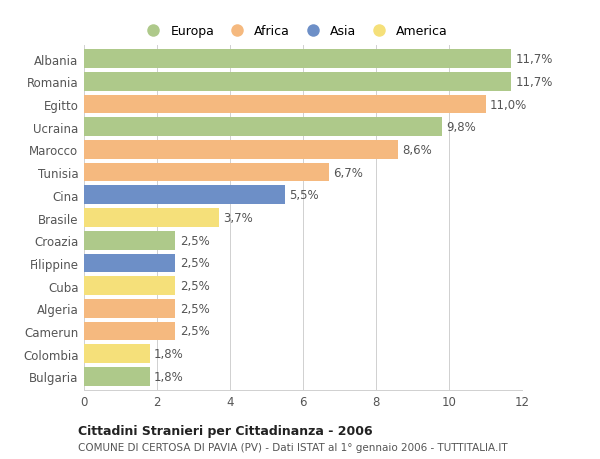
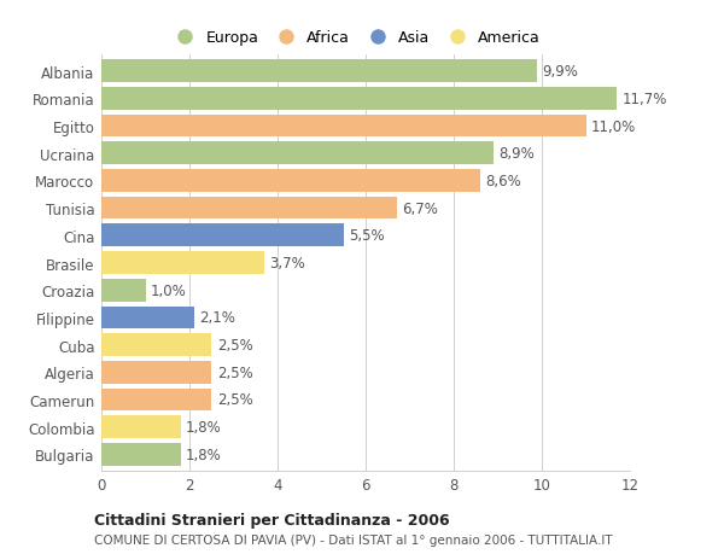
Albania: 11,7% -> 9,9%
Ucraina: 9,8% -> 8,9%
Croazia: 2,5% -> 1,0%
Filippine: 2,5% -> 2,1%
